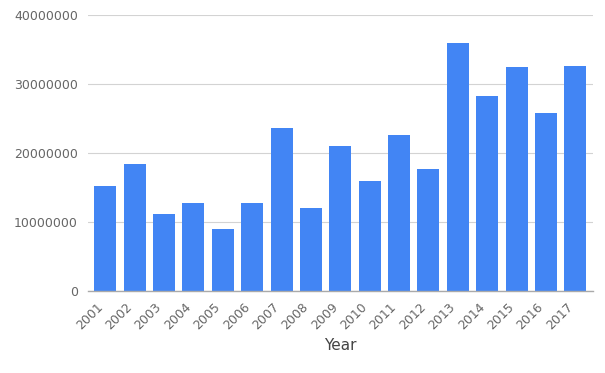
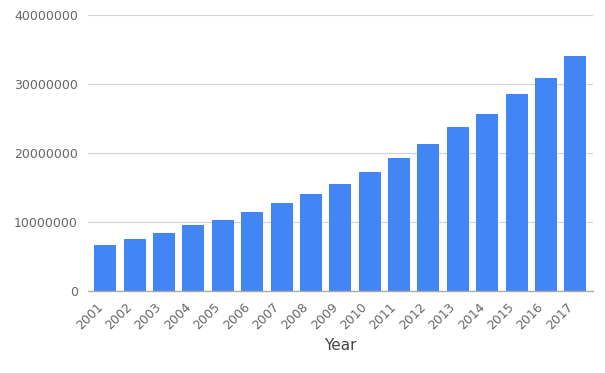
2001: 15200000 -> 6700000
2002: 18400000 -> 7500000
2003: 11200000 -> 8400000
2004: 12800000 -> 9500000
2005: 9000000 -> 10300000
2006: 12800000 -> 11500000
2007: 23600000 -> 12800000
2008: 12000000 -> 14000000
2009: 21000000 -> 15500000
2010: 16000000 -> 17200000
2011: 22600000 -> 19200000
2012: 17600000 -> 21300000
2013: 36000000 -> 23700000
2014: 28200000 -> 25700000
2015: 32400000 -> 28500000
2016: 25800000 -> 30800000
2017: 32600000 -> 34000000
